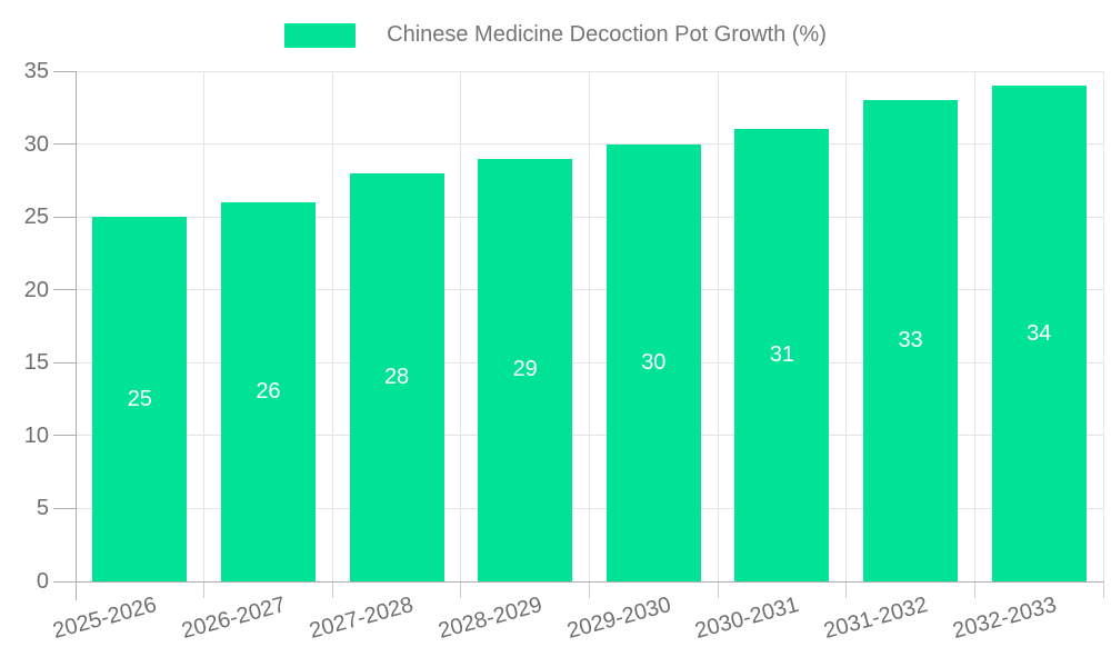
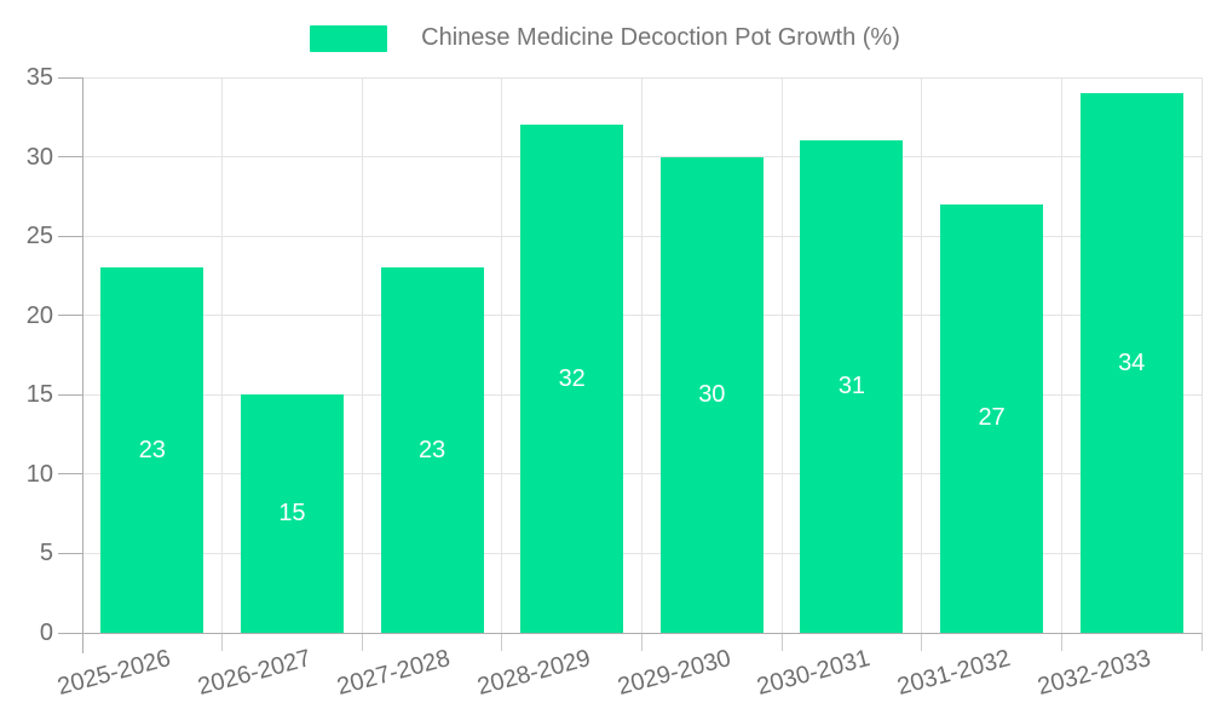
2025-2026: 25 -> 23
2026-2027: 26 -> 15
2027-2028: 28 -> 23
2028-2029: 29 -> 32
2031-2032: 33 -> 27
